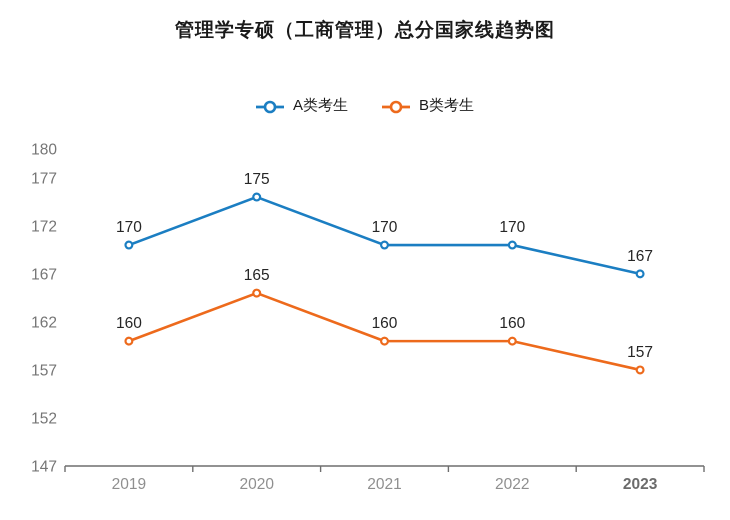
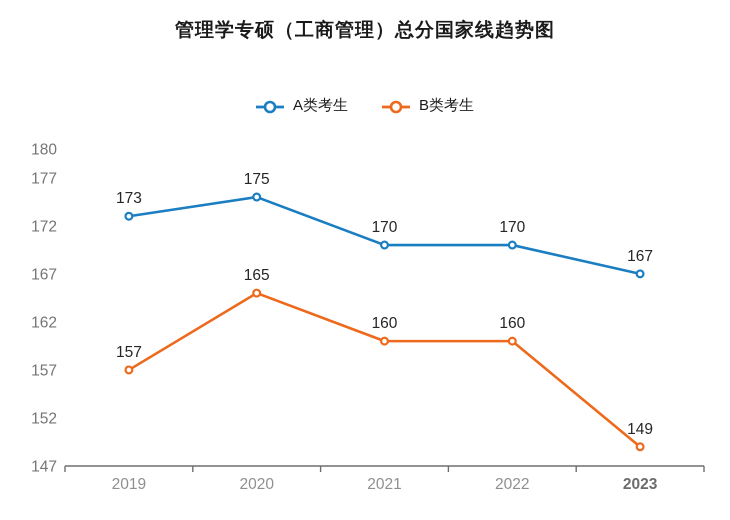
A类考生/2019: 170 -> 173
B类考生/2019: 160 -> 157
B类考生/2023: 157 -> 149
